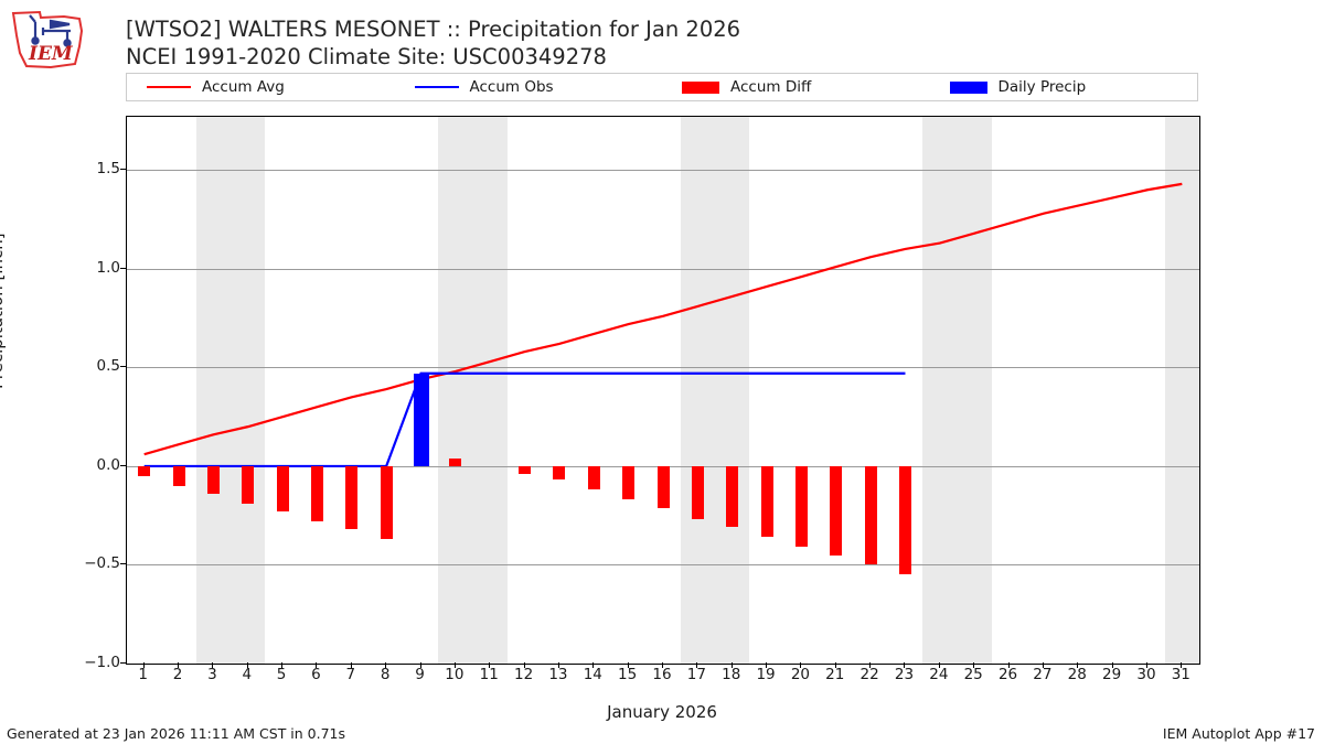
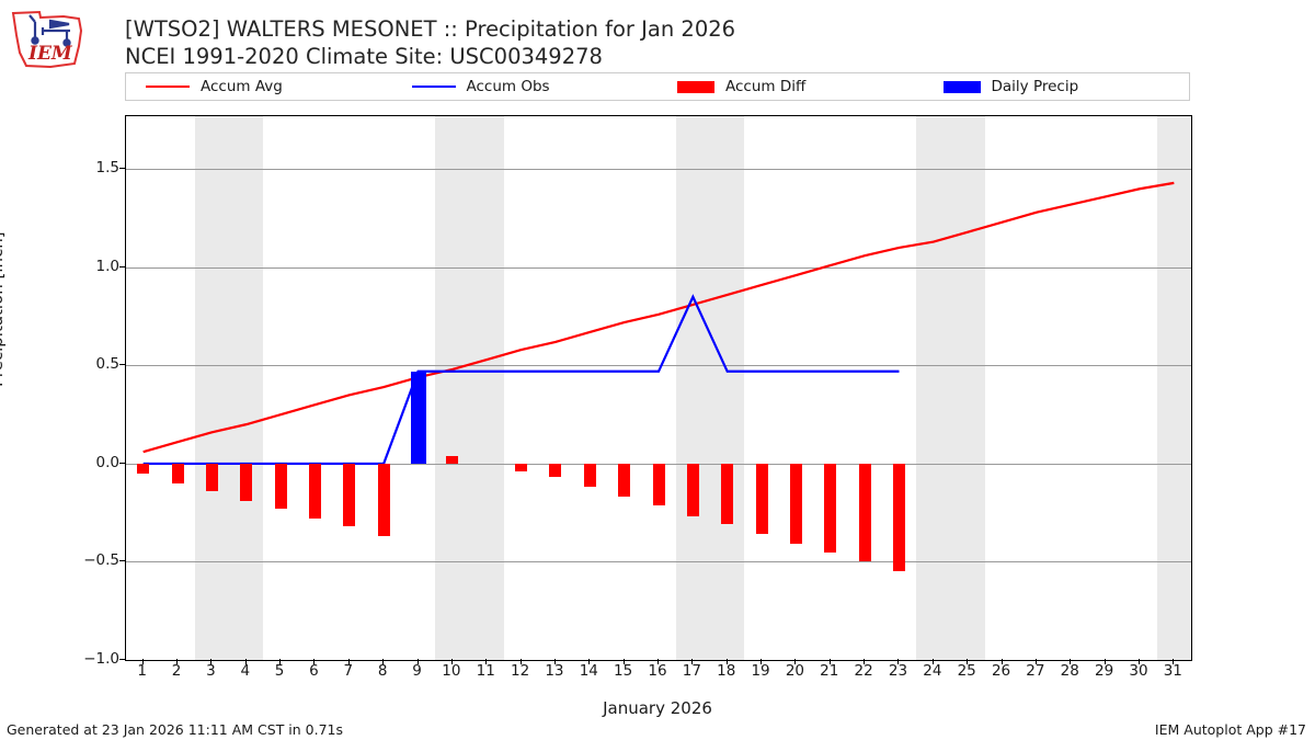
Accum Obs/17: 0.47 -> 0.85
